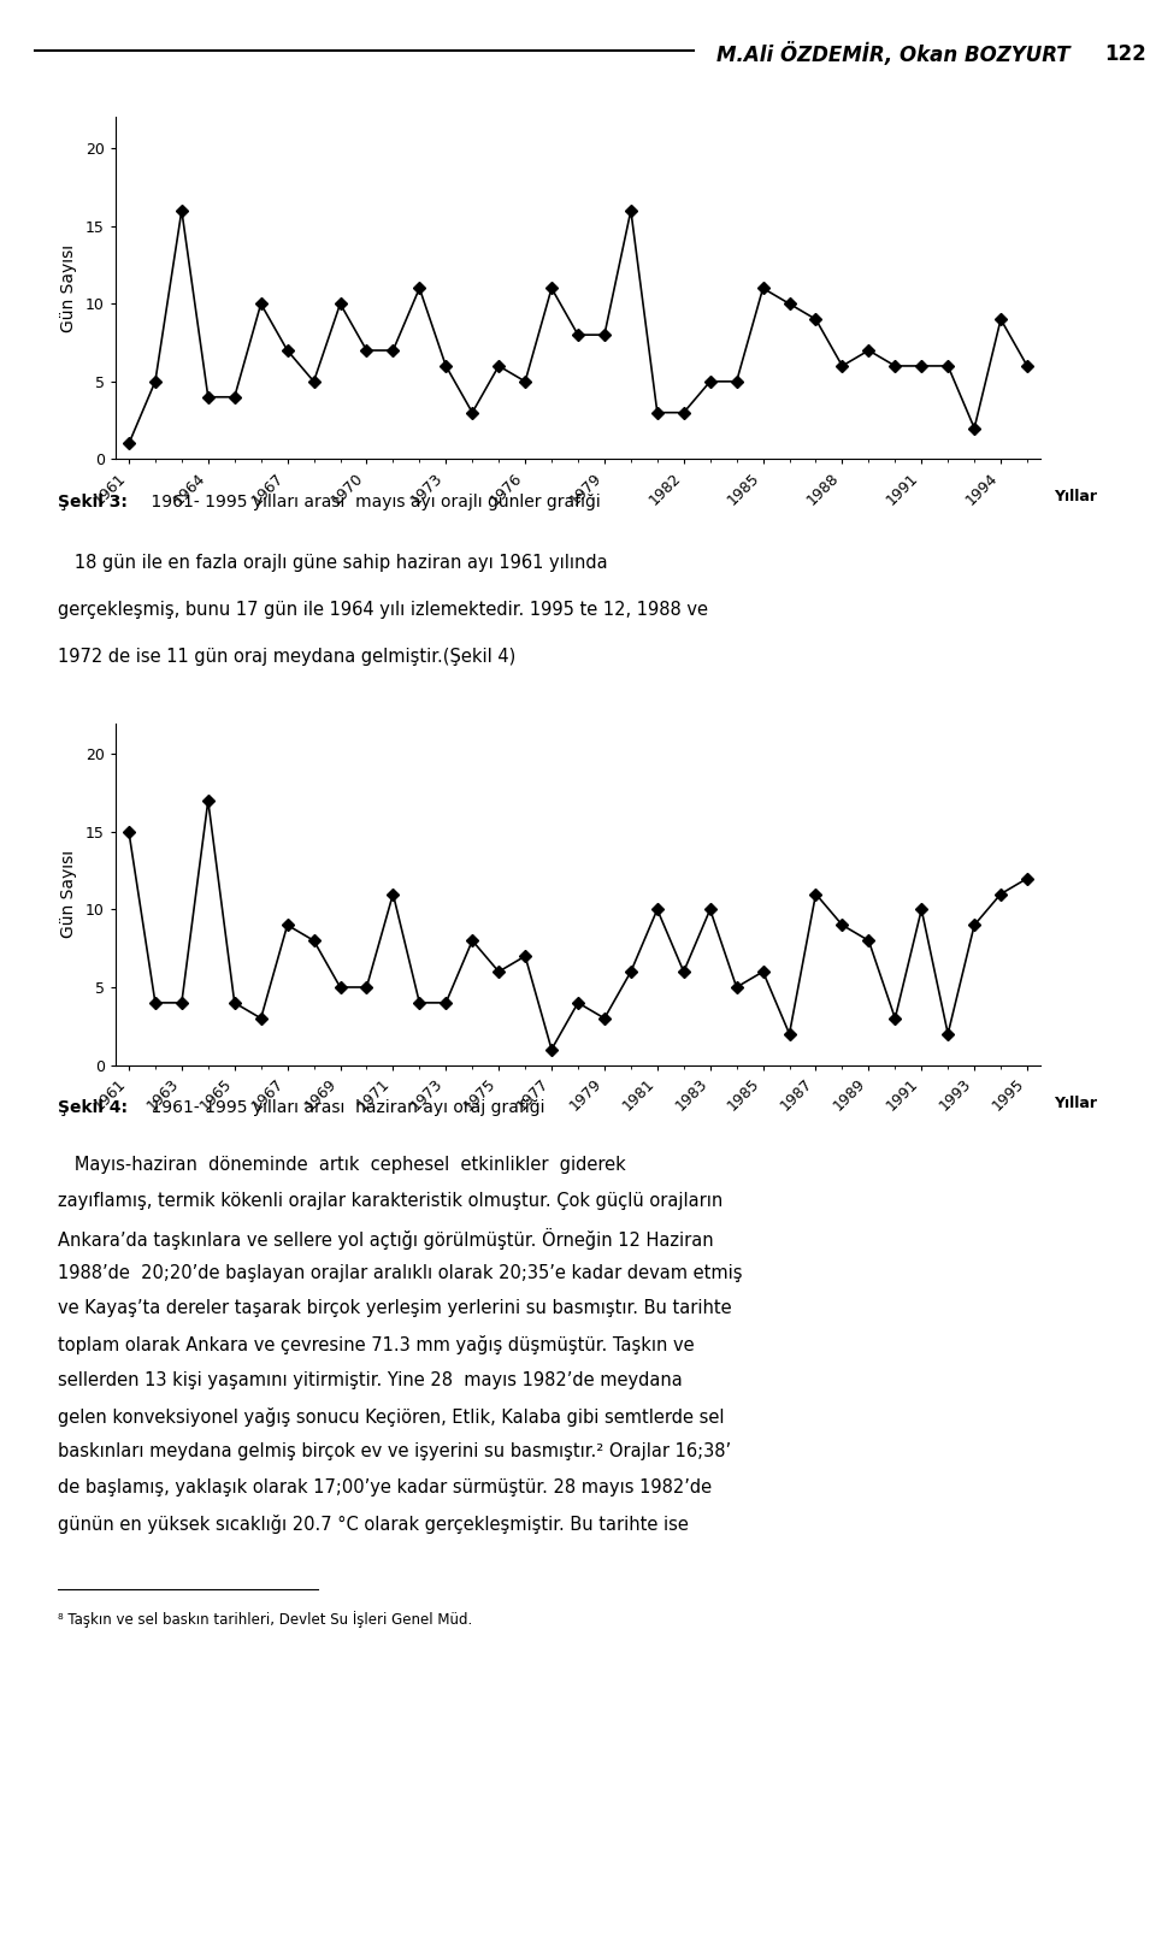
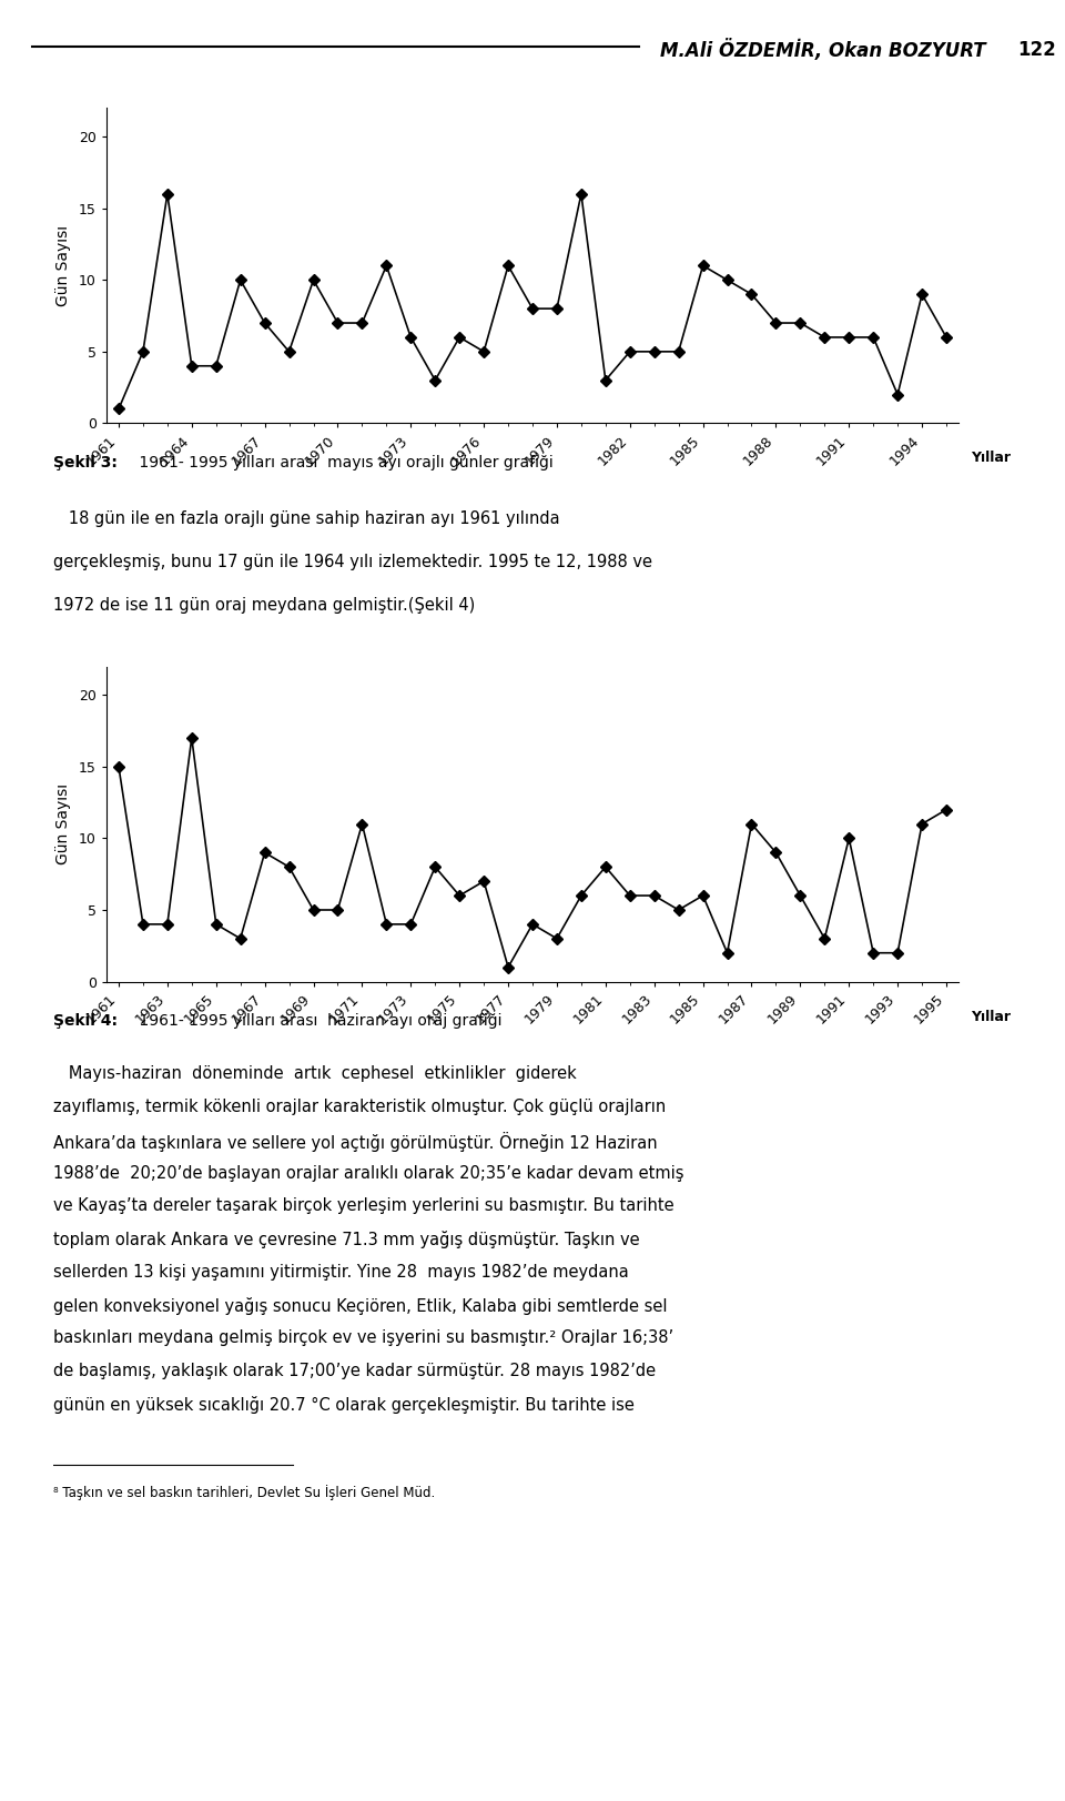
1982: 3 -> 5
1988: 6 -> 7
1981: 10 -> 8
1983: 10 -> 6
1989: 8 -> 6
1993: 9 -> 2
